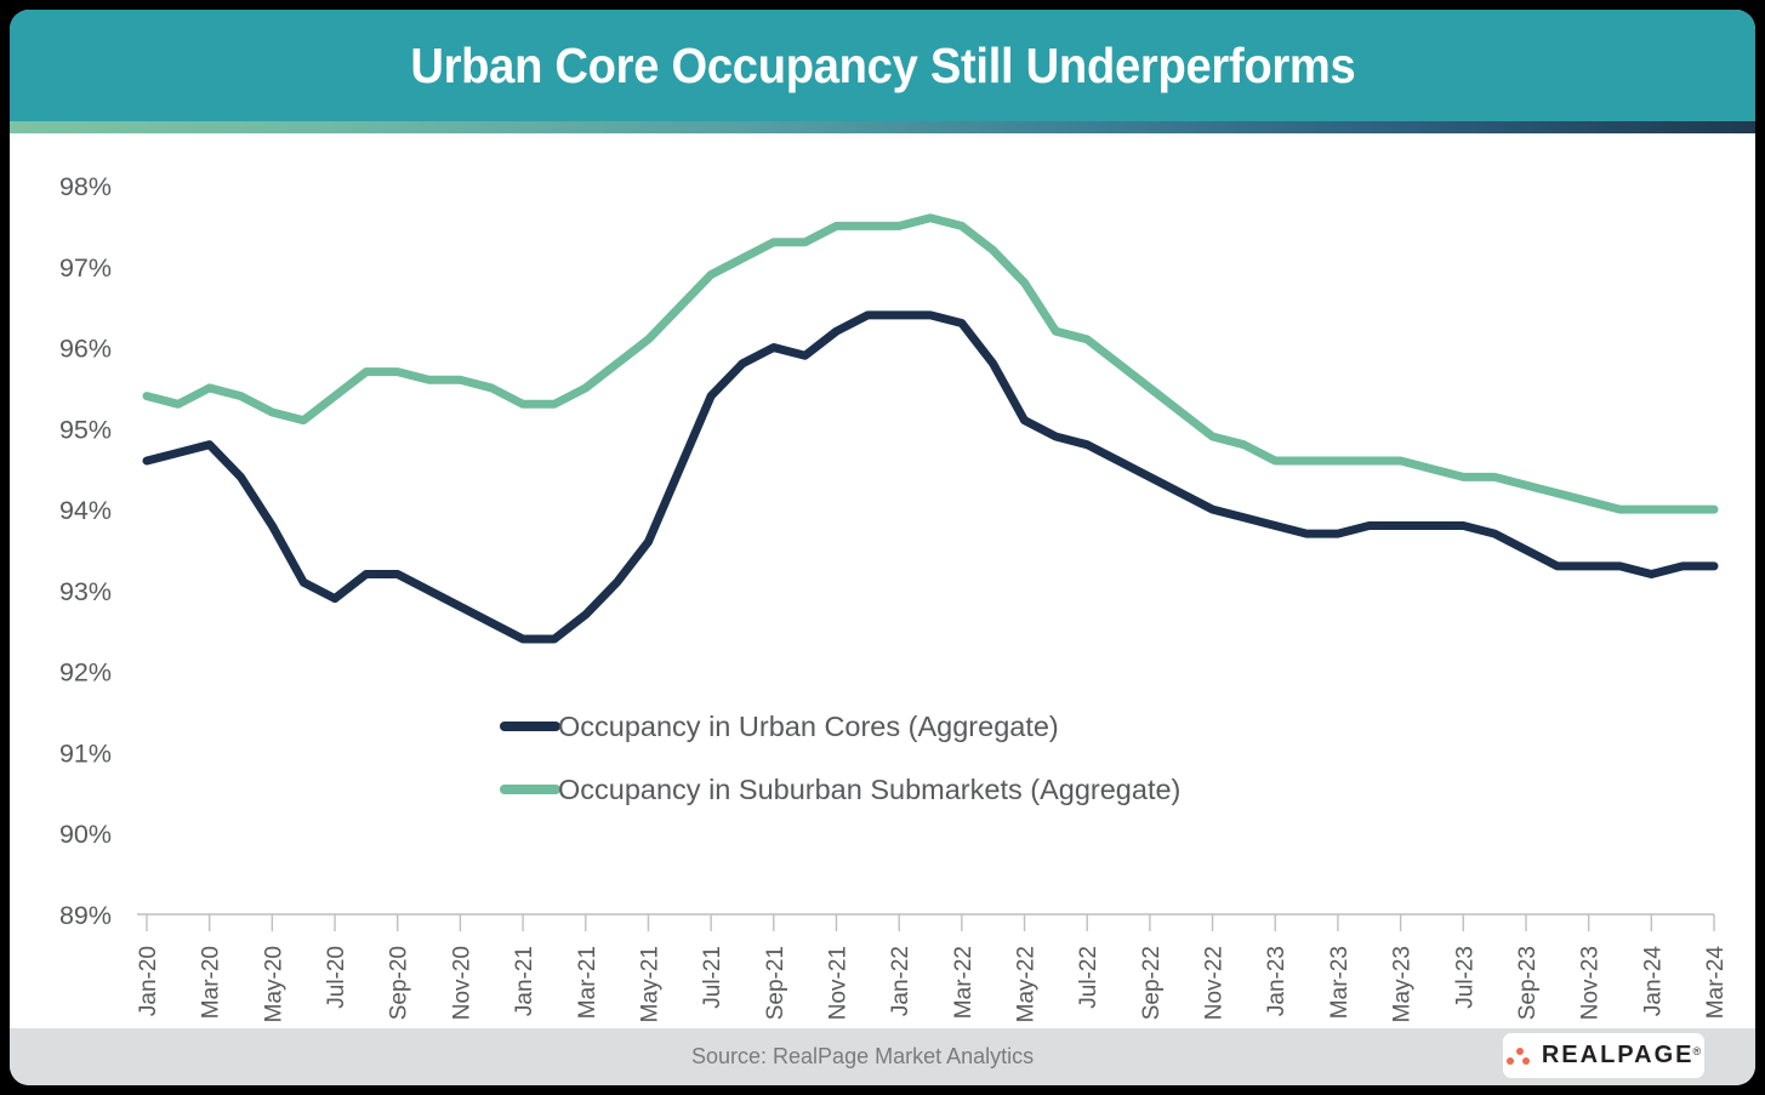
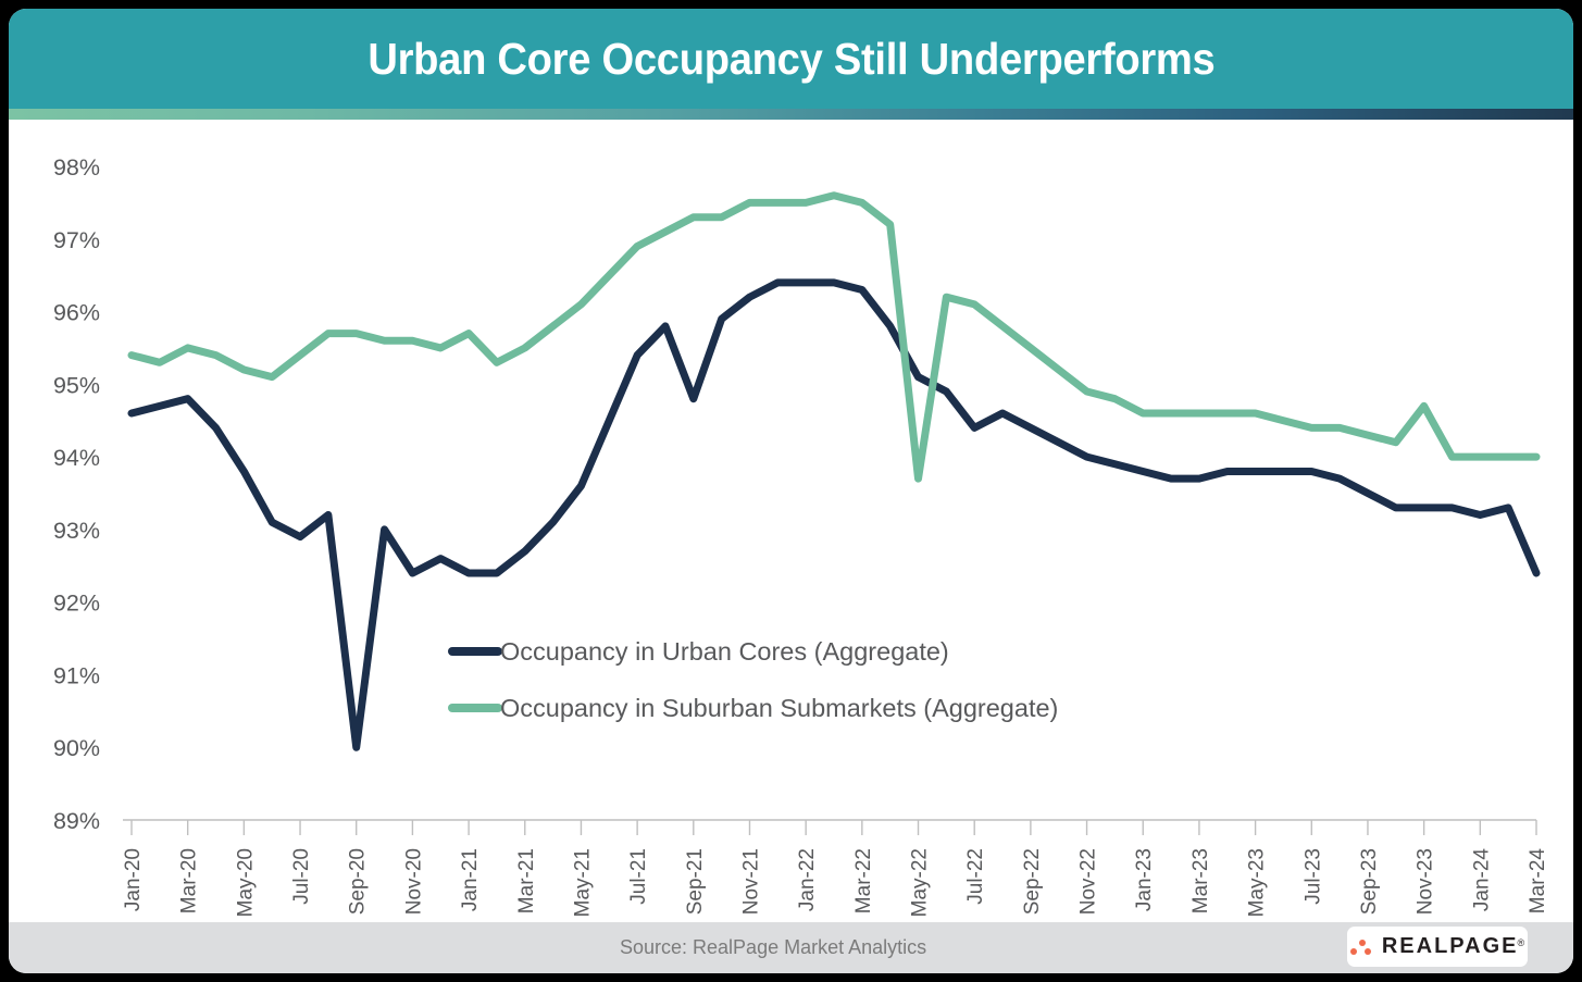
Occupancy in Urban Cores (Aggregate)/Sep-20: 93.2% -> 90.0%
Occupancy in Urban Cores (Aggregate)/Nov-20: 92.8% -> 92.4%
Occupancy in Suburban Submarkets (Aggregate)/Jan-21: 95.3% -> 95.7%
Occupancy in Urban Cores (Aggregate)/Sep-21: 96.0% -> 94.8%
Occupancy in Suburban Submarkets (Aggregate)/May-22: 96.8% -> 93.7%
Occupancy in Urban Cores (Aggregate)/Jul-22: 94.8% -> 94.4%
Occupancy in Suburban Submarkets (Aggregate)/Nov-23: 94.1% -> 94.7%
Occupancy in Urban Cores (Aggregate)/Mar-24: 93.3% -> 92.4%
